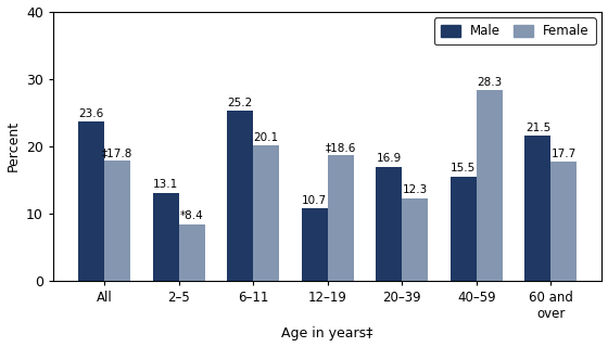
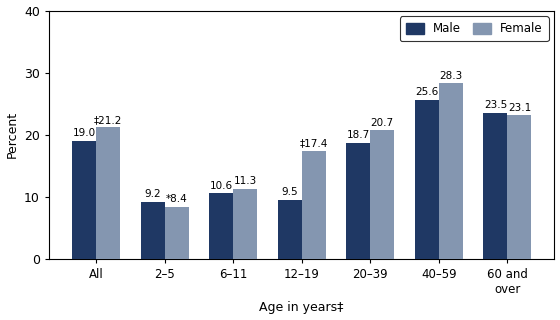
Male/All: 23.6 -> 19.0
Female/All: ‡17.8 -> ‡21.2
Male/2–5: 13.1 -> 9.2
Male/6–11: 25.2 -> 10.6
Female/6–11: 20.1 -> 11.3
Male/12–19: 10.7 -> 9.5
Female/12–19: ‡18.6 -> ‡17.4
Male/20–39: 16.9 -> 18.7
Female/20–39: 12.3 -> 20.7
Male/40–59: 15.5 -> 25.6
Male/60 and over: 21.5 -> 23.5
Female/60 and over: 17.7 -> 23.1
